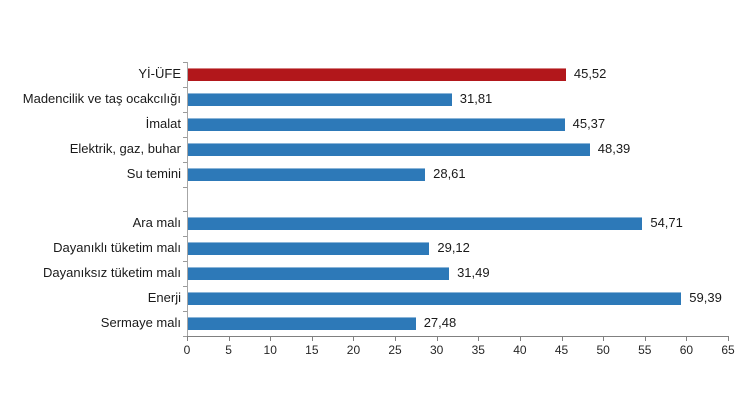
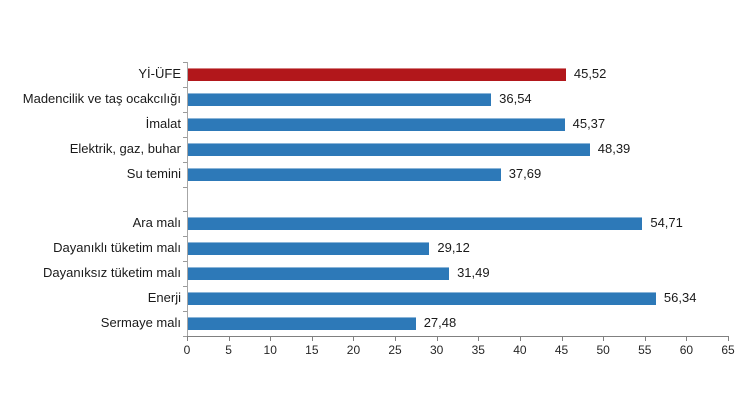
Madencilik ve taş ocakcılığı: 31,81 -> 36,54
Su temini: 28,61 -> 37,69
Enerji: 59,39 -> 56,34
